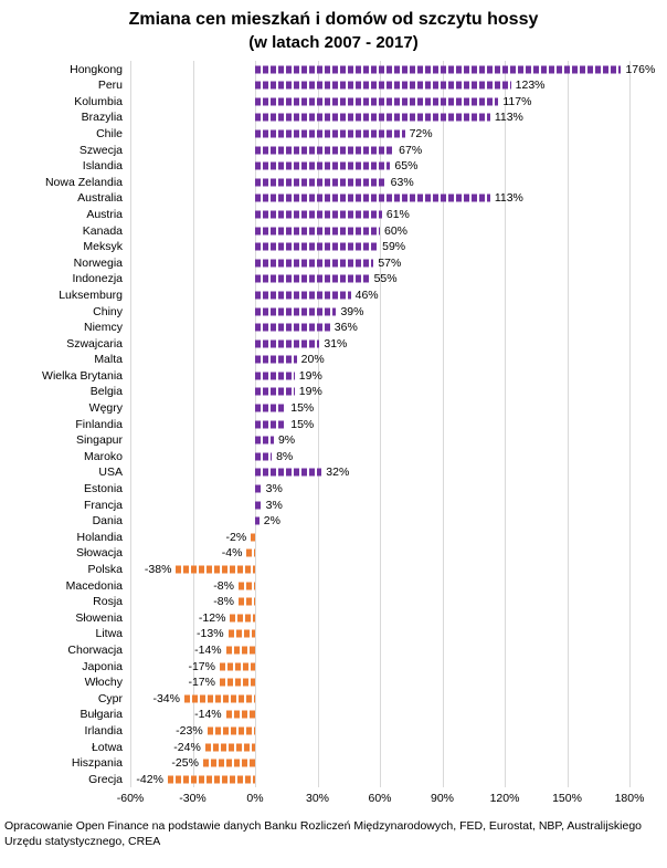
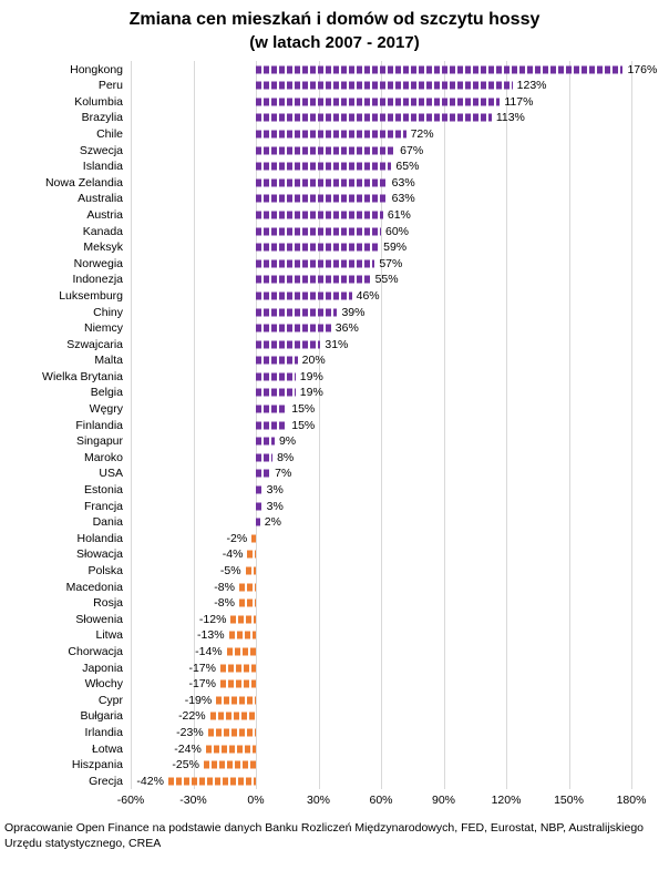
Australia: 113% -> 63%
USA: 32% -> 7%
Polska: -38% -> -5%
Cypr: -34% -> -19%
Bułgaria: -14% -> -22%
